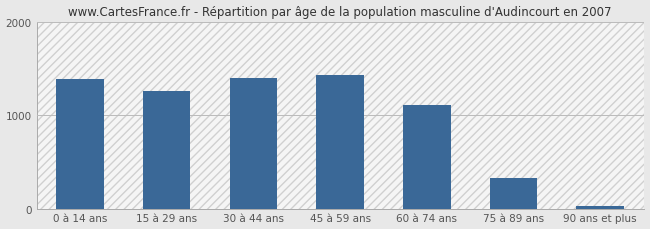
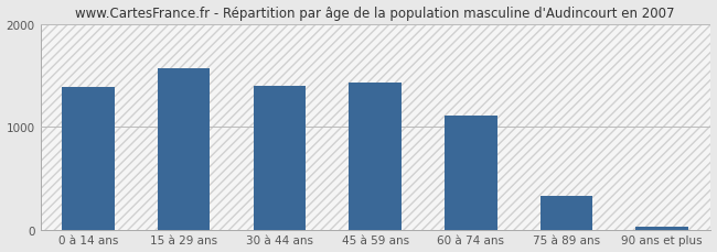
15 à 29 ans: 1260 -> 1570
